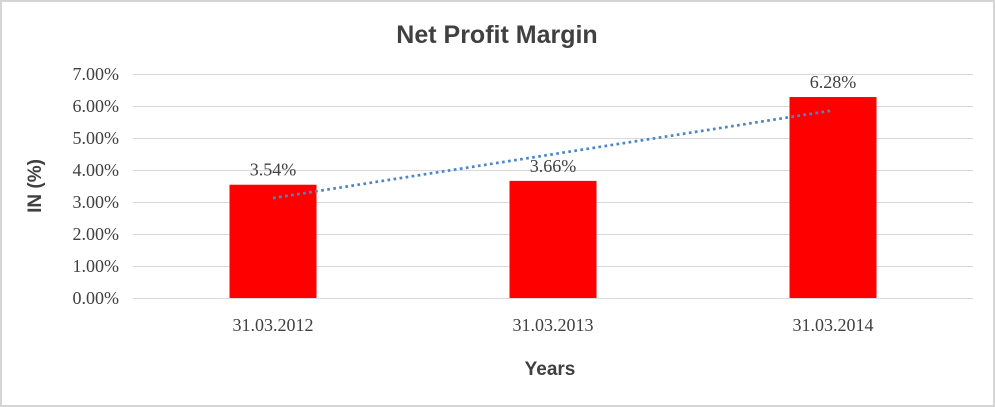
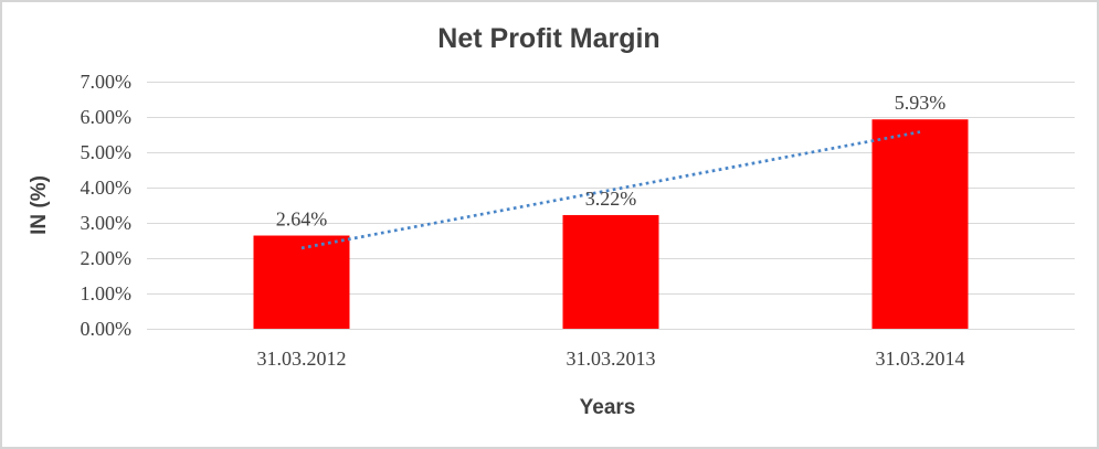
31.03.2012: 3.54% -> 2.64%
31.03.2013: 3.66% -> 3.22%
31.03.2014: 6.28% -> 5.93%
